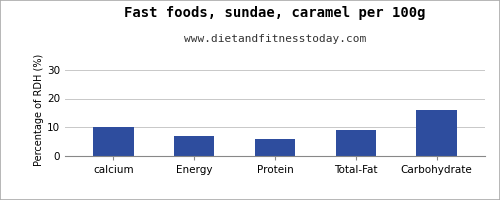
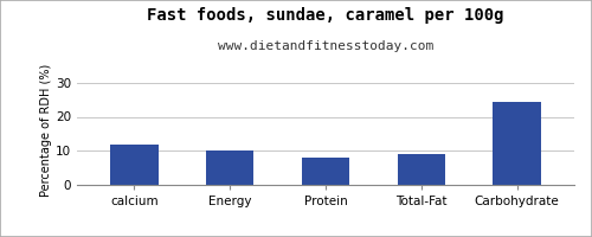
calcium: 10.0 -> 12.0
Energy: 7.0 -> 10.0
Protein: 6.0 -> 8.0
Carbohydrate: 16.0 -> 24.2
